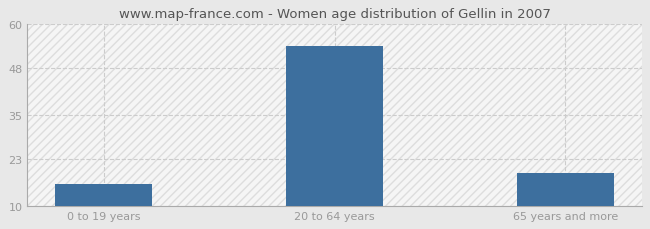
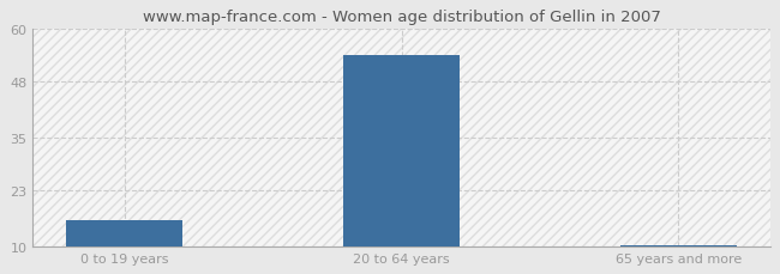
65 years and more: 19.0 -> 10.2
